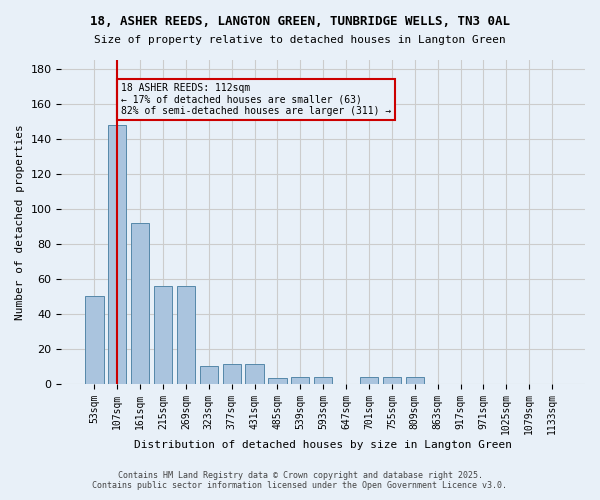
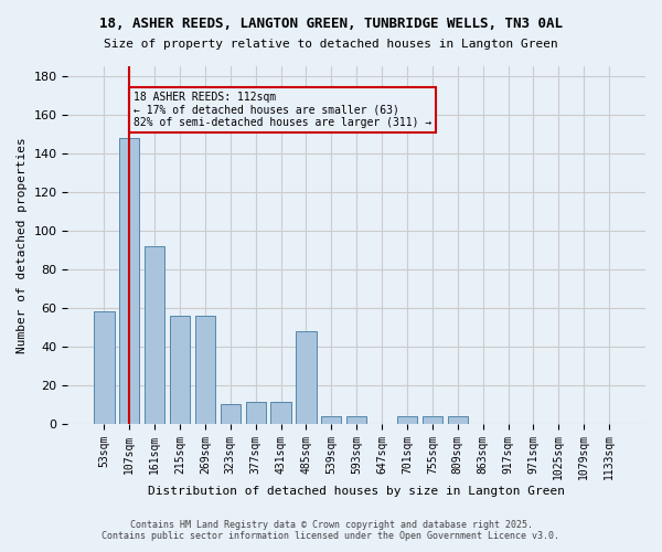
53sqm: 50 -> 58
485sqm: 3 -> 48
